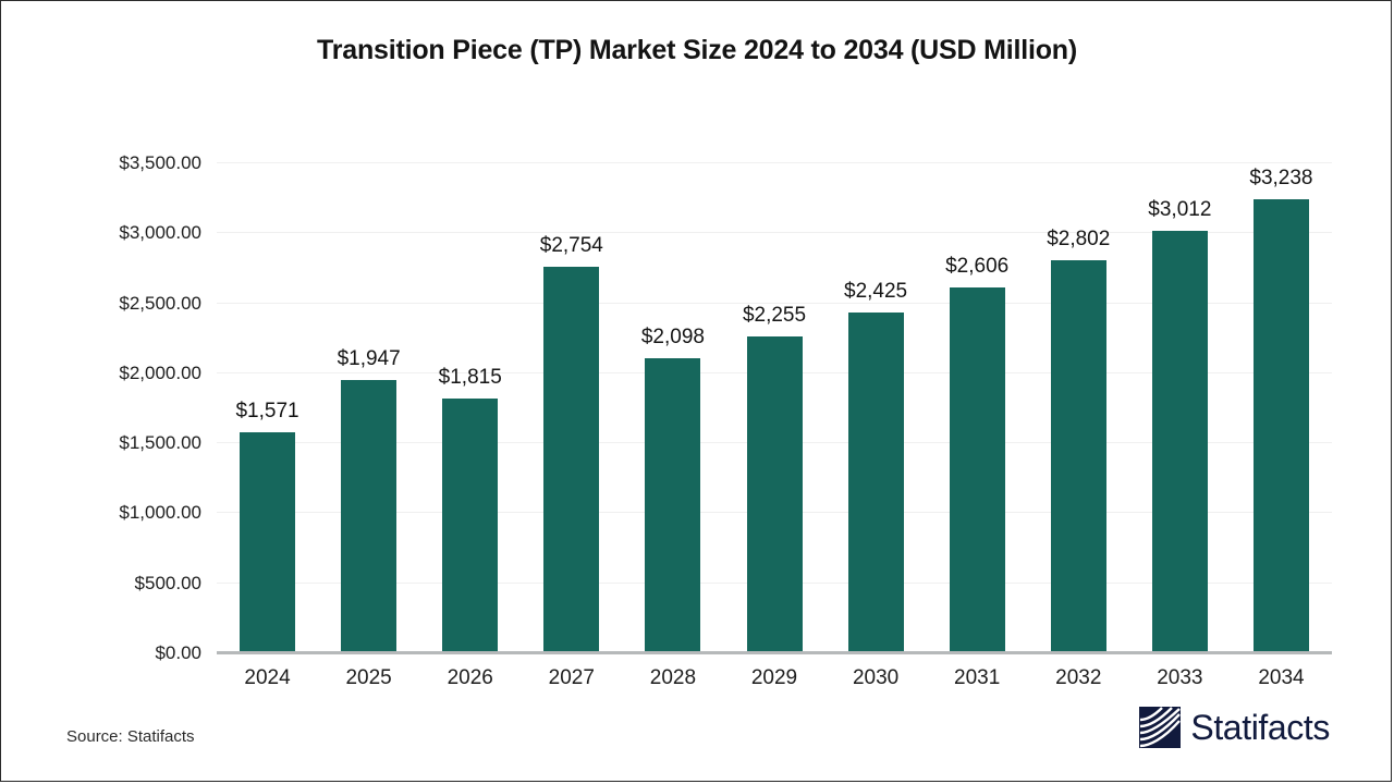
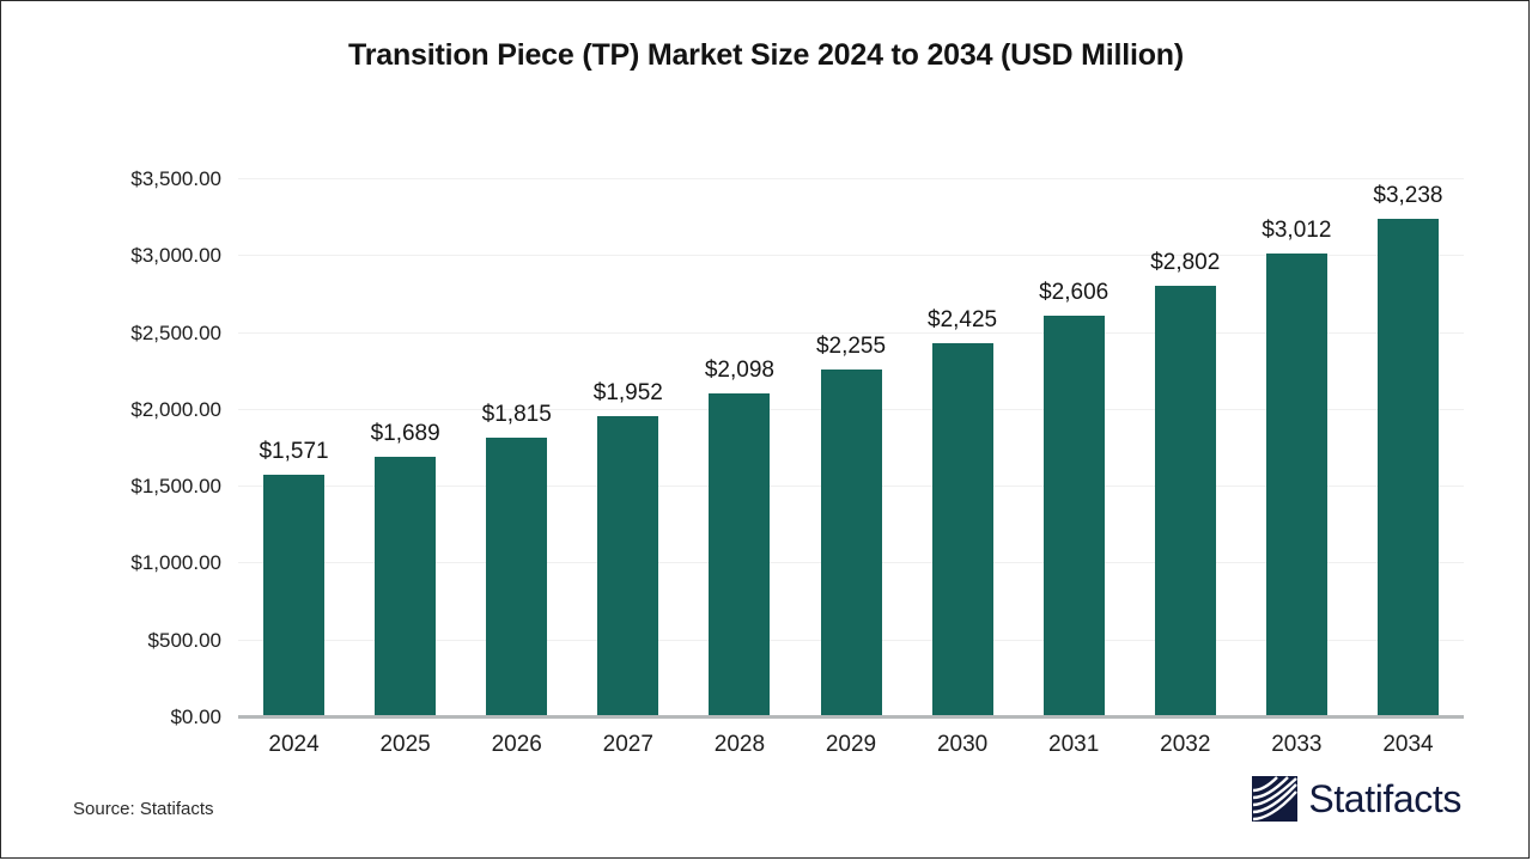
2025: $1,947 -> $1,689
2027: $2,754 -> $1,952
